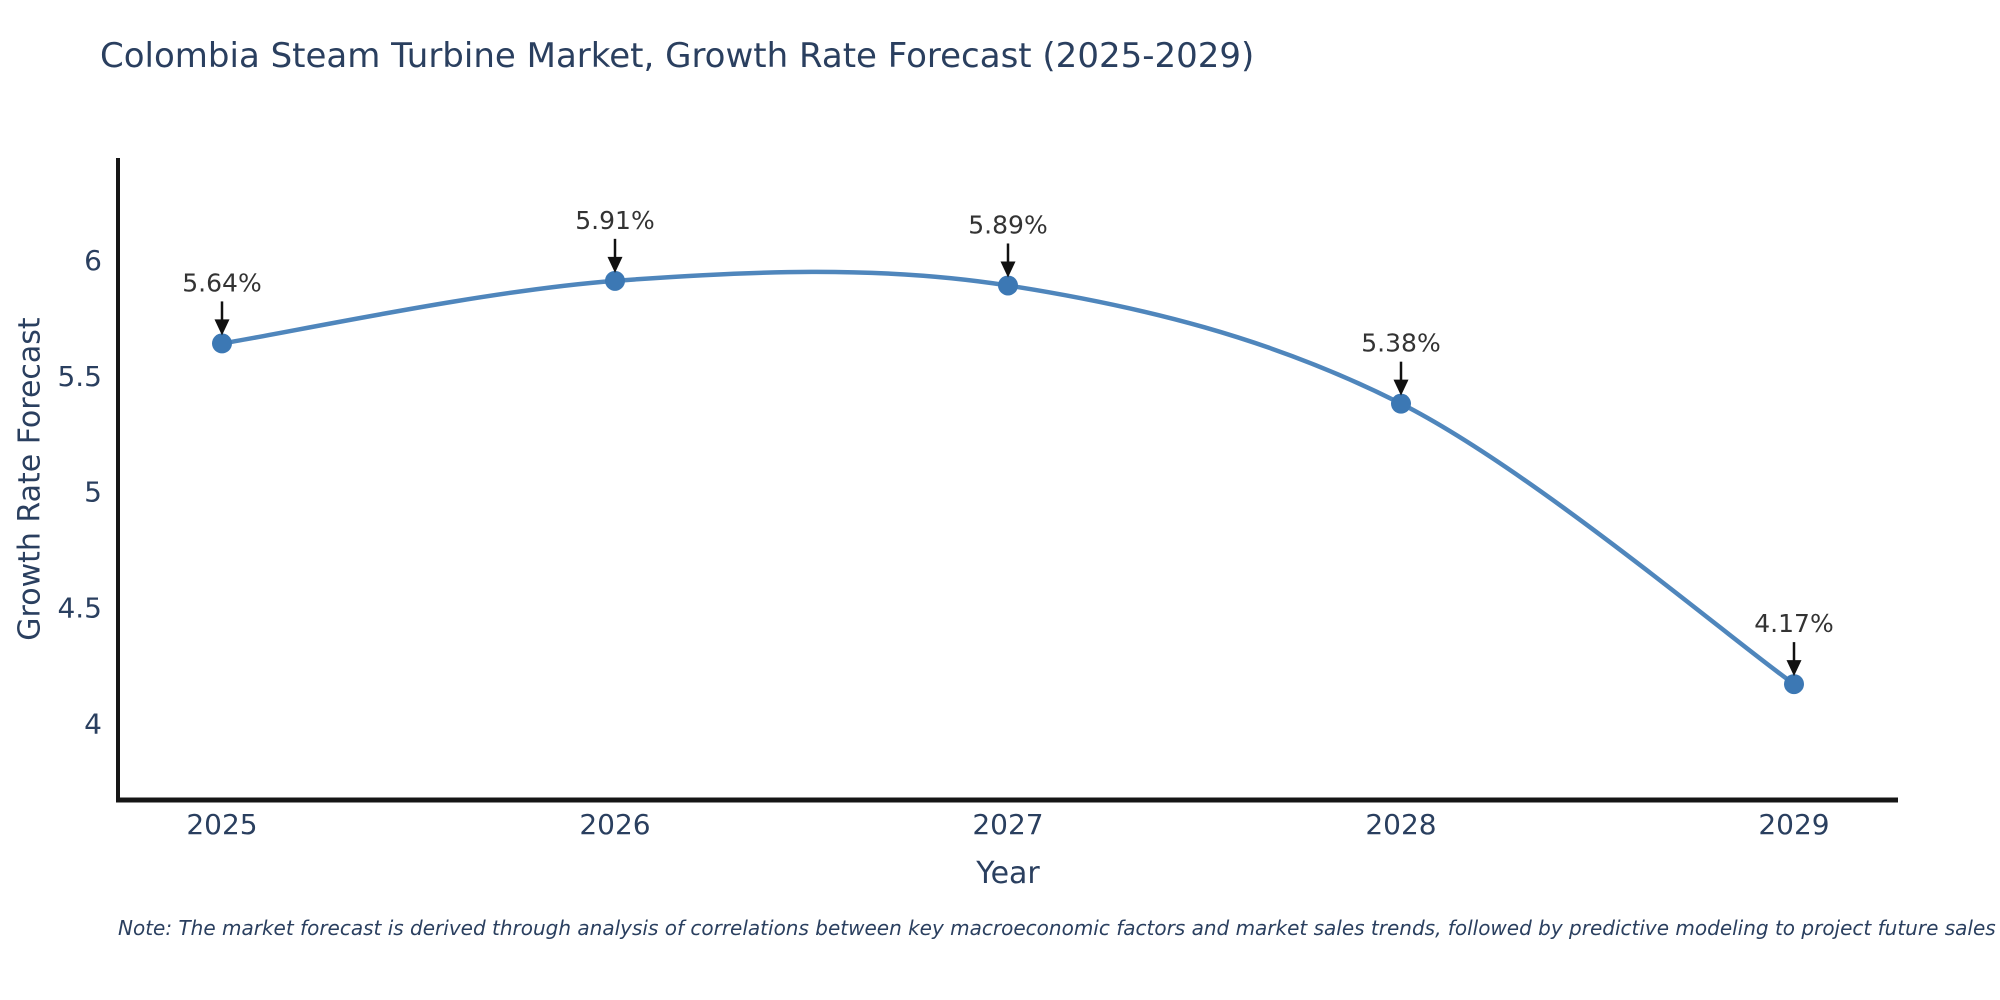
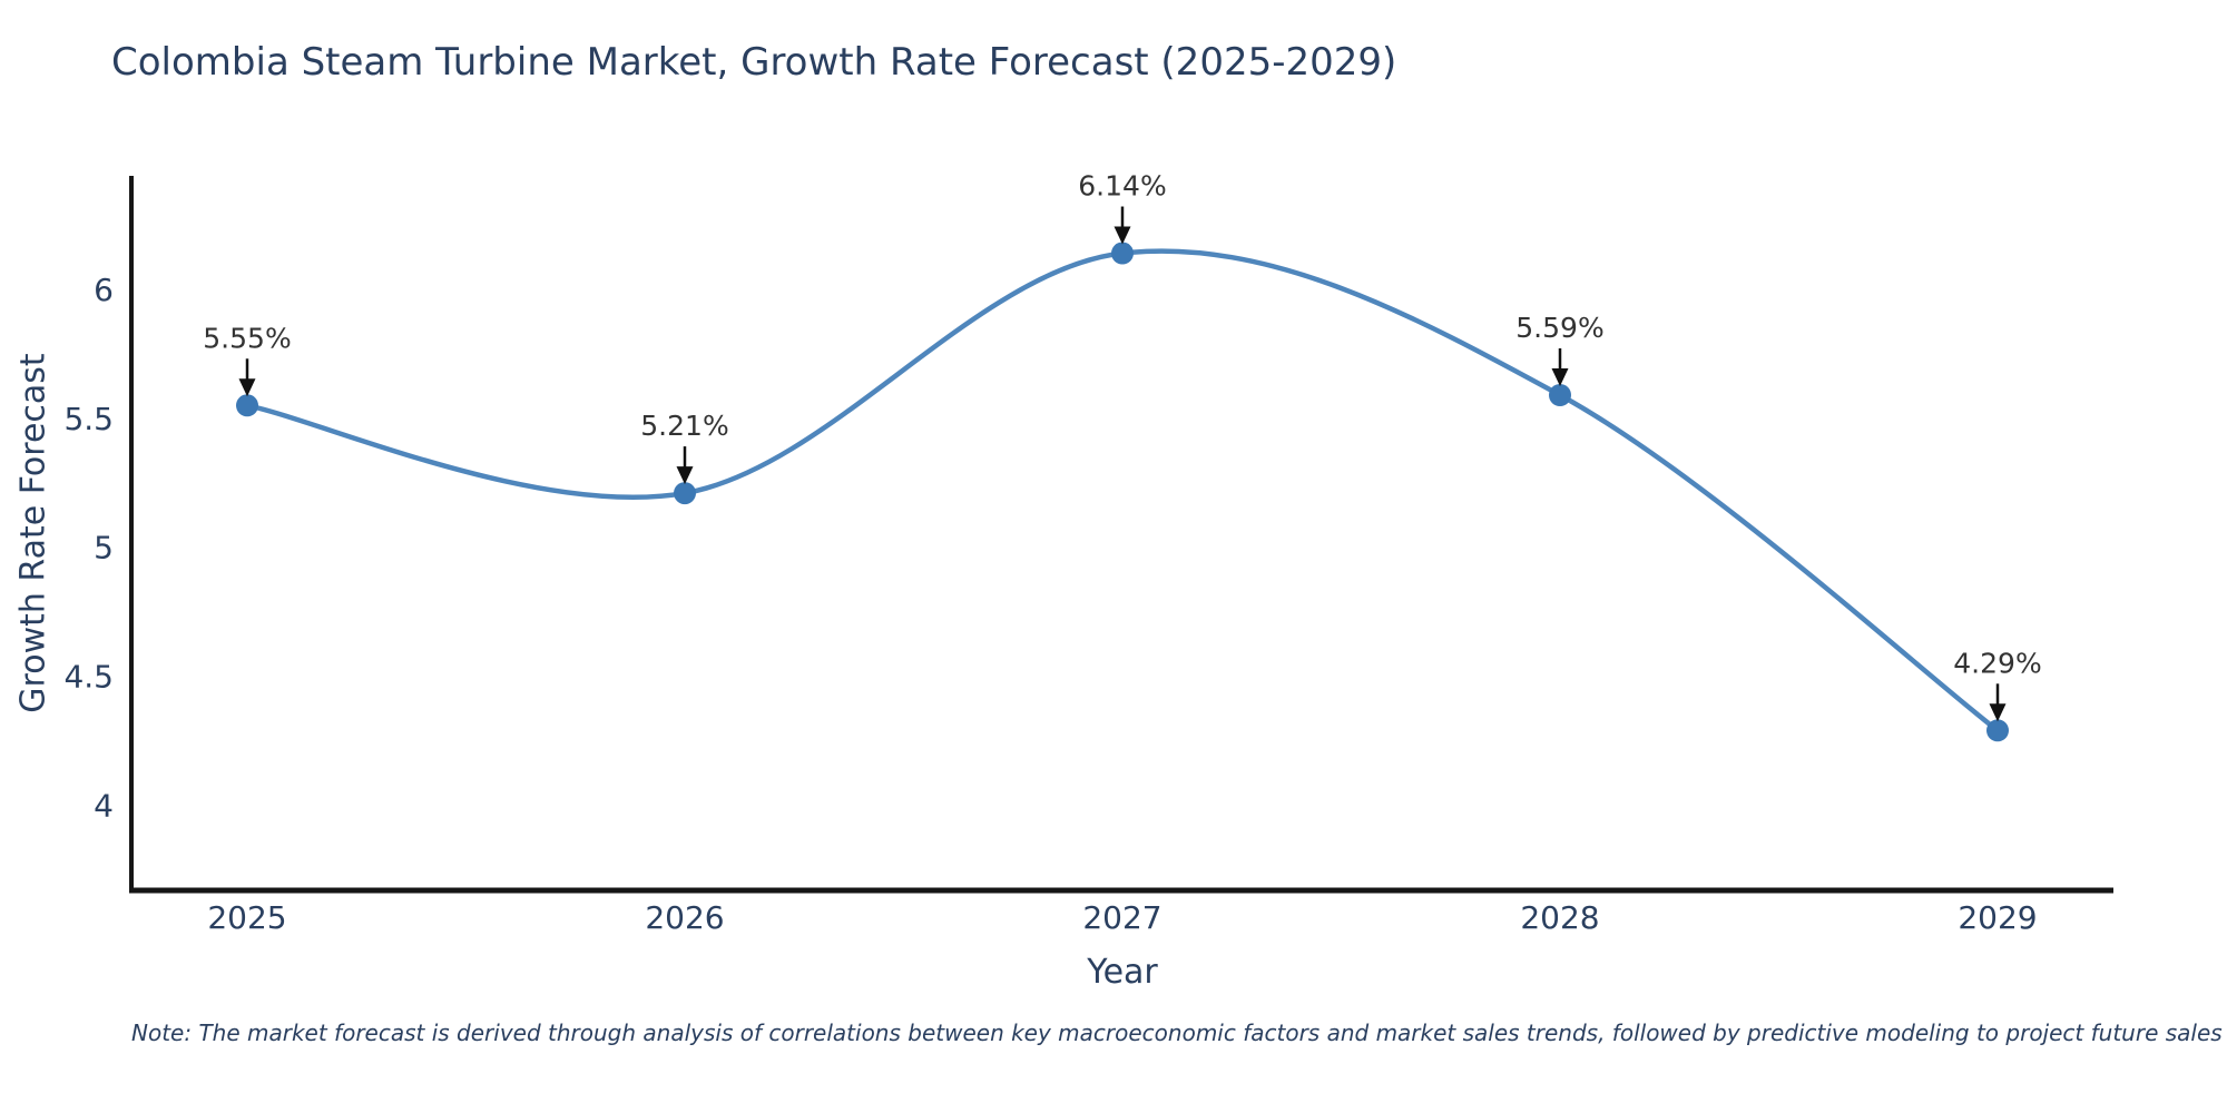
2025: 5.64% -> 5.55%
2026: 5.91% -> 5.21%
2027: 5.89% -> 6.14%
2028: 5.38% -> 5.59%
2029: 4.17% -> 4.29%
